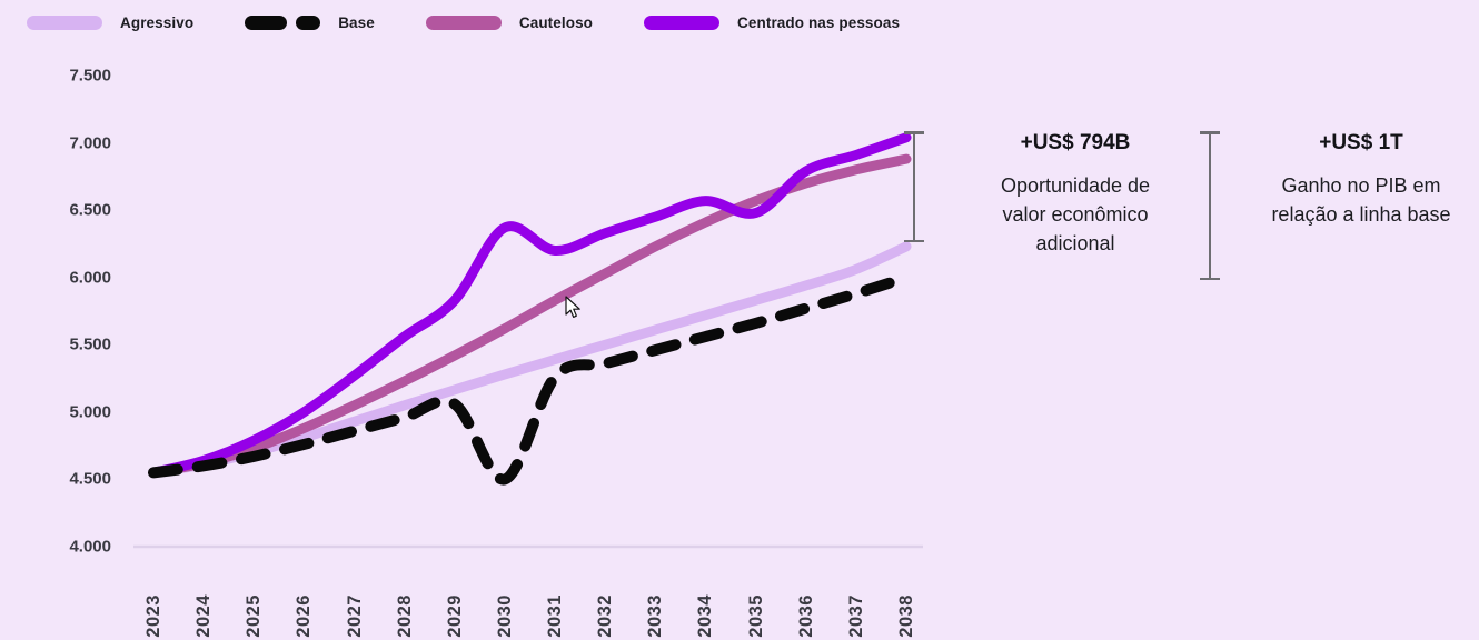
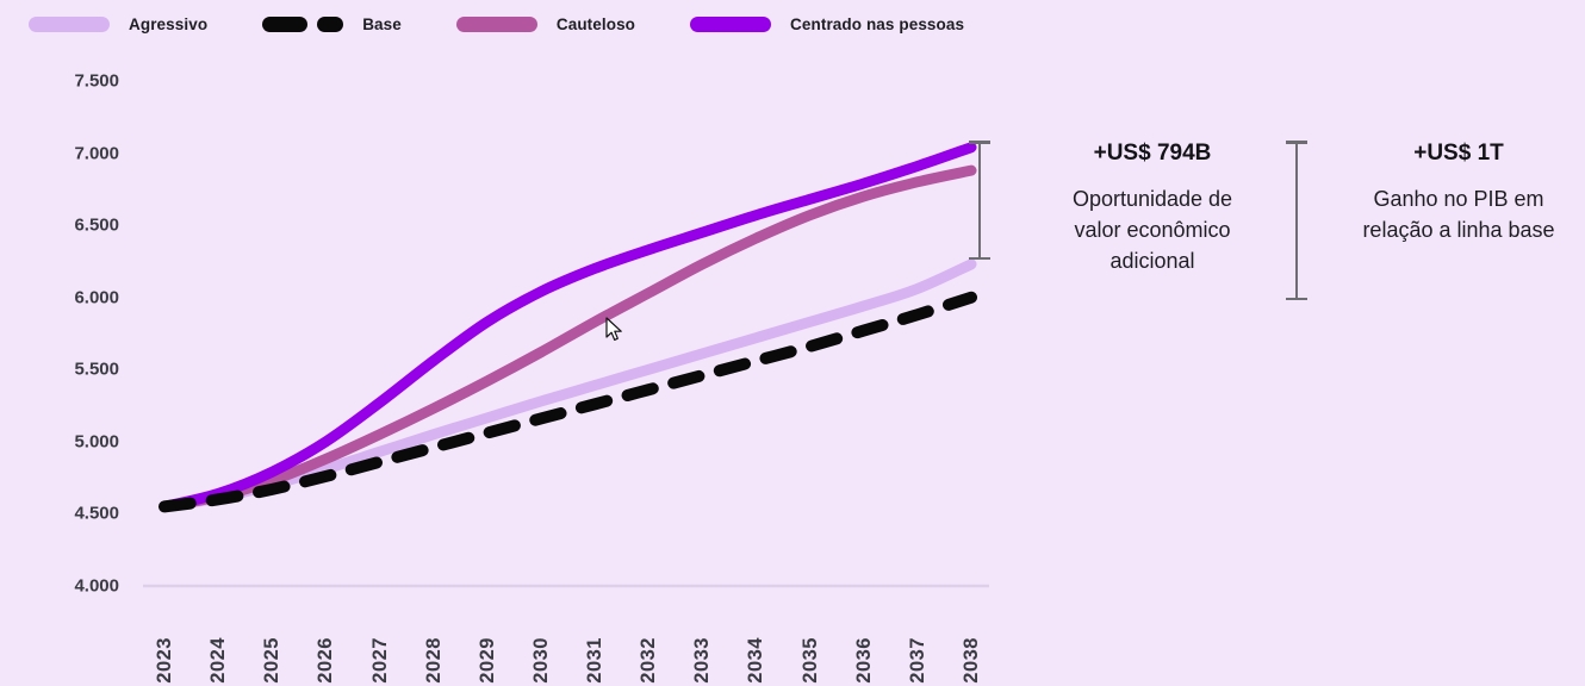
Base/2030: 4500 -> 5160
Centrado nas pessoas/2030: 6370 -> 6040
Centrado nas pessoas/2035: 6480 -> 6680
